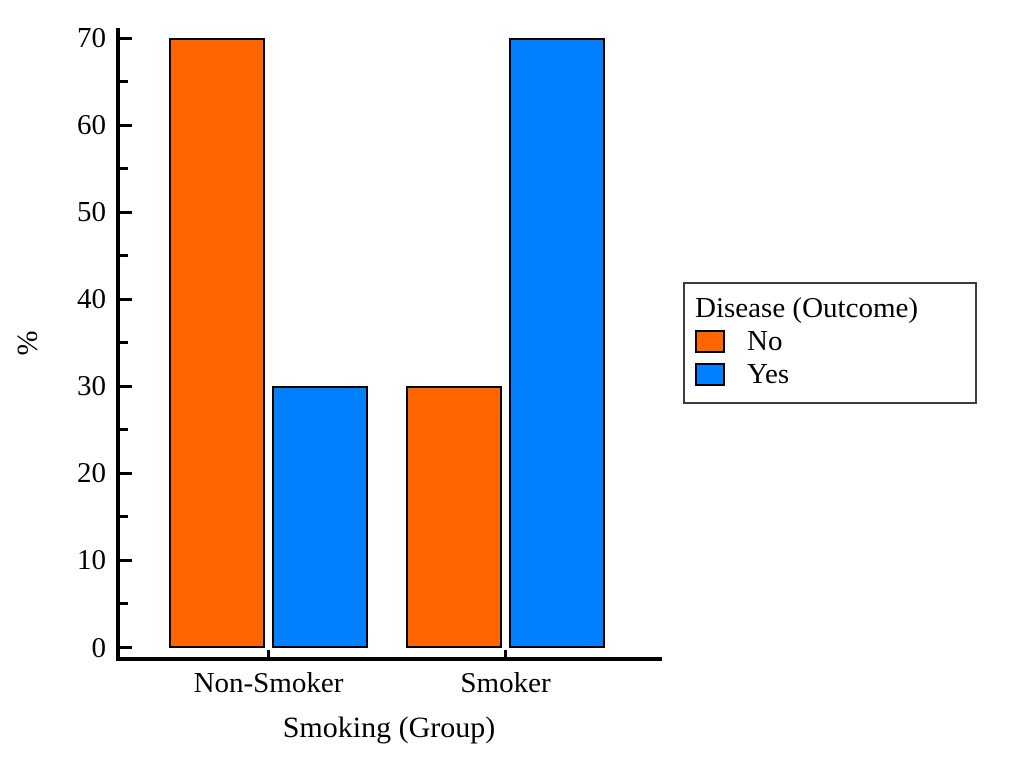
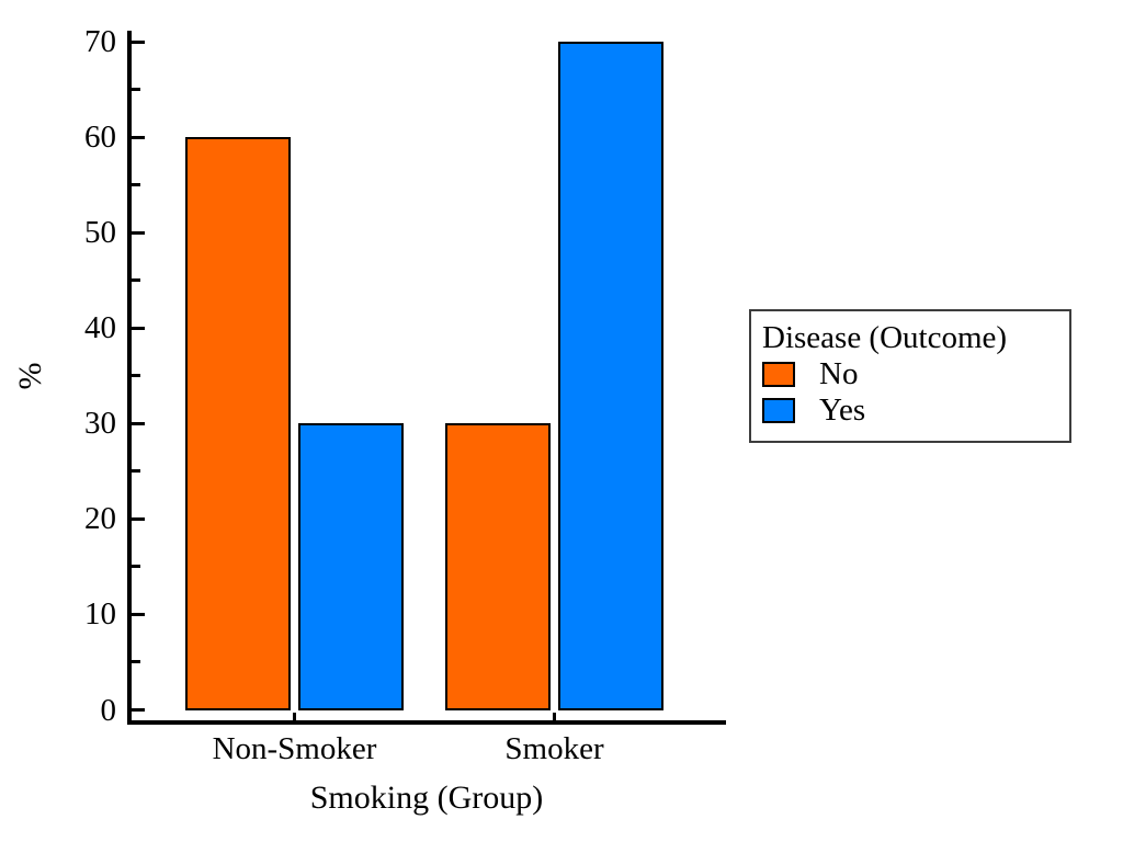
No/Non-Smoker: 70 -> 60
